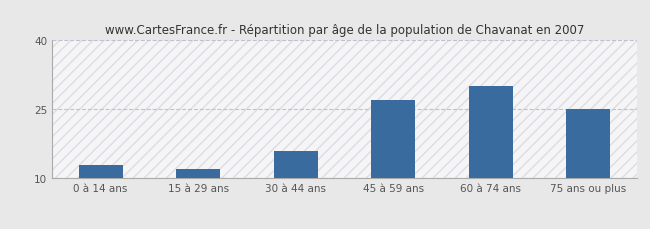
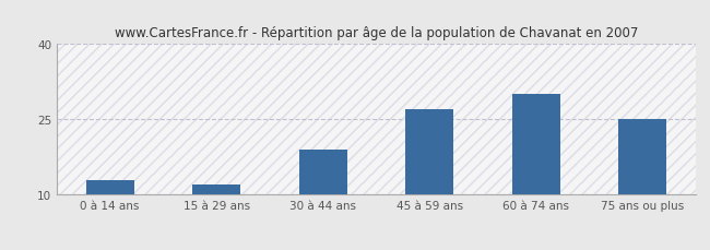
30 à 44 ans: 16 -> 19
